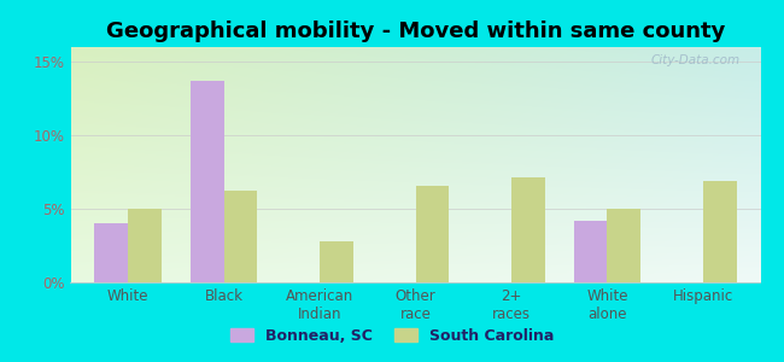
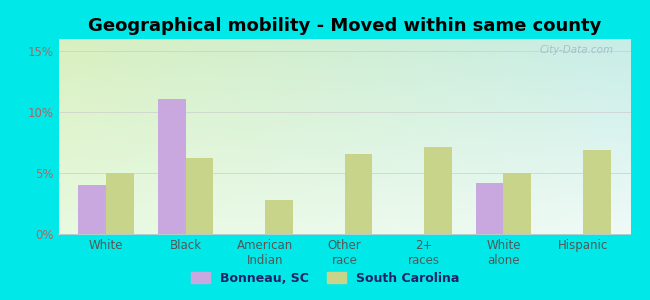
Bonneau, SC/Black: 13.7% -> 11.1%
